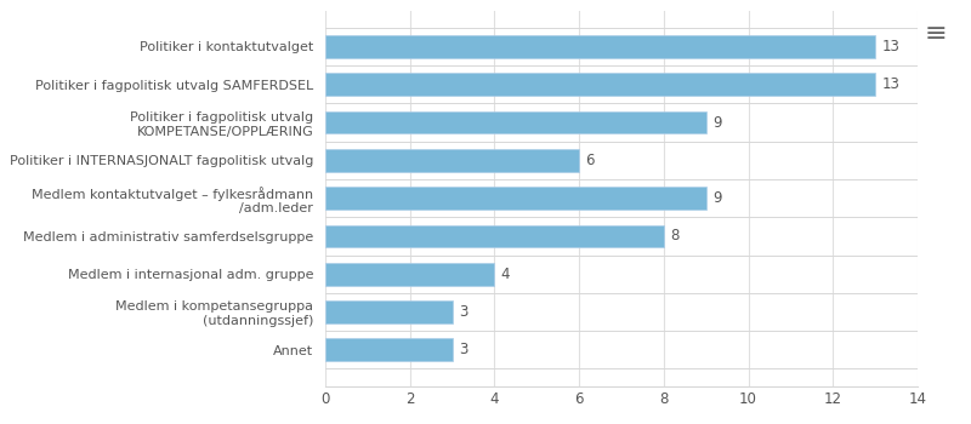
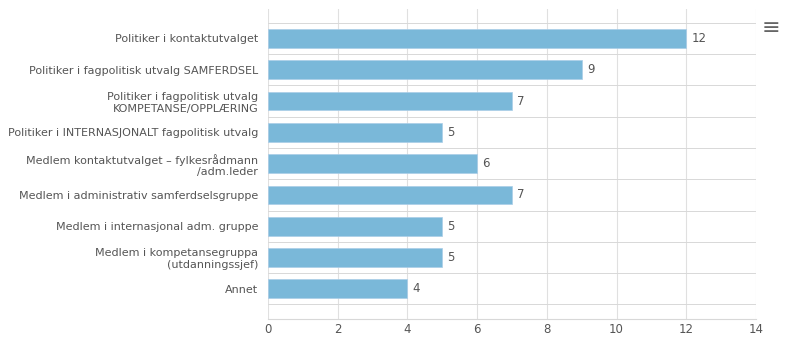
Politiker i kontaktutvalget: 13 -> 12
Politiker i fagpolitisk utvalg SAMFERDSEL: 13 -> 9
Politiker i fagpolitisk utvalg KOMPETANSE/OPPLÆRING: 9 -> 7
Politiker i INTERNASJONALT fagpolitisk utvalg: 6 -> 5
Medlem kontaktutvalget – fylkesrådmann /adm.leder: 9 -> 6
Medlem i administrativ samferdselsgruppe: 8 -> 7
Medlem i internasjonal adm. gruppe: 4 -> 5
Medlem i kompetansegruppa (utdanningssjef): 3 -> 5
Annet: 3 -> 4
